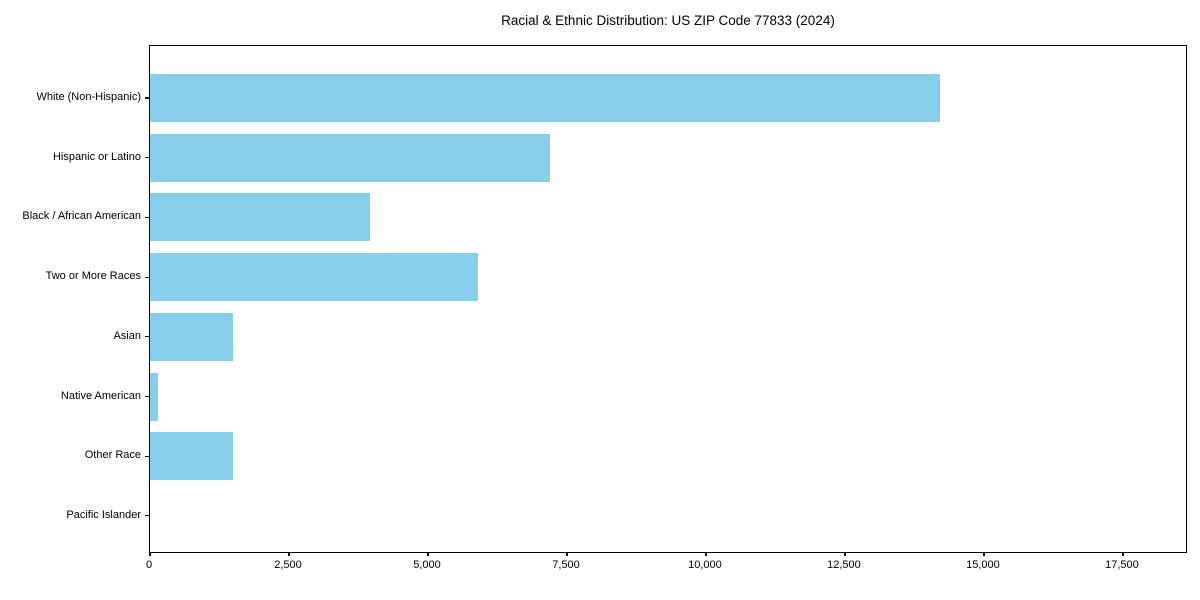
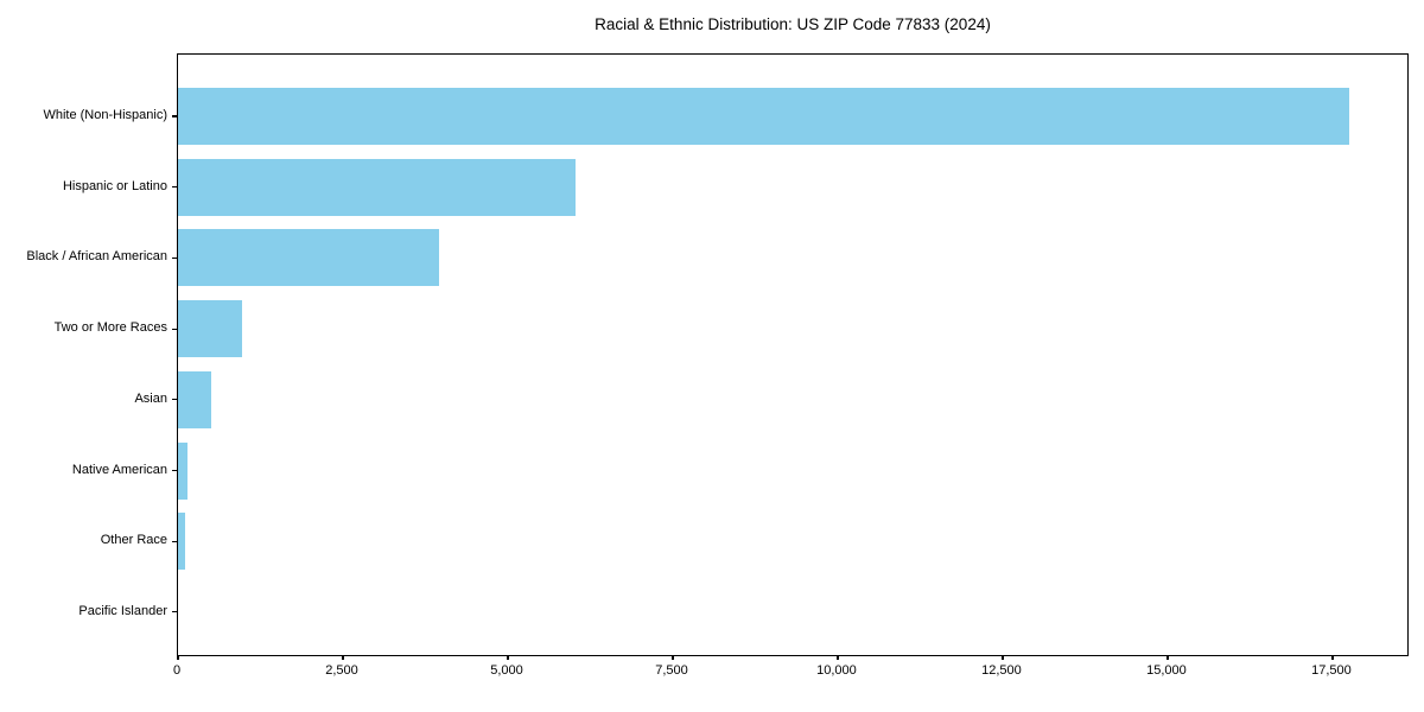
White (Non-Hispanic): 14200 -> 17800
Hispanic or Latino: 7200 -> 6000
Two or More Races: 5900 -> 1000
Asian: 1500 -> 500
Other Race: 1500 -> 100
